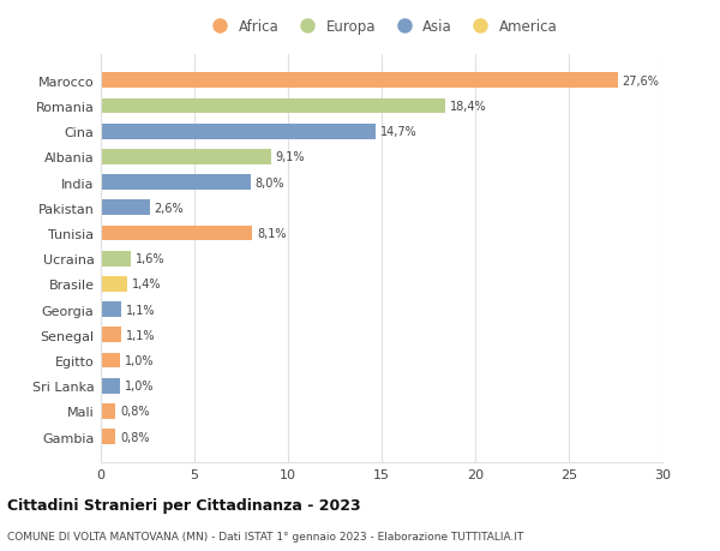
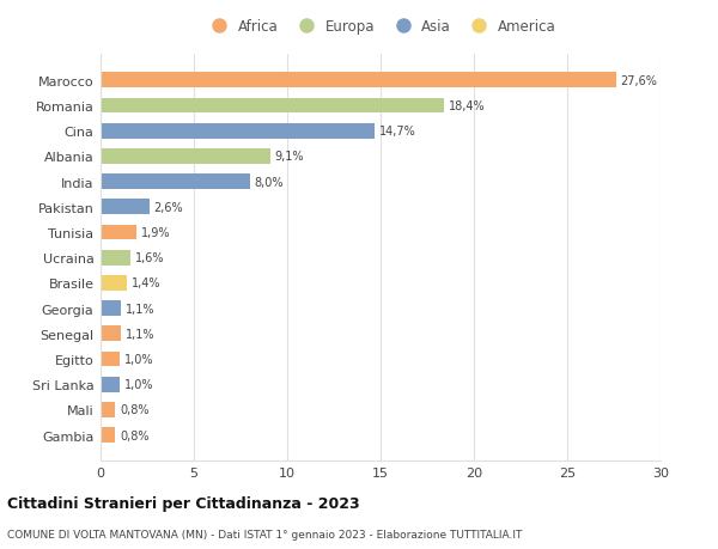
Tunisia: 8,1% -> 1,9%
